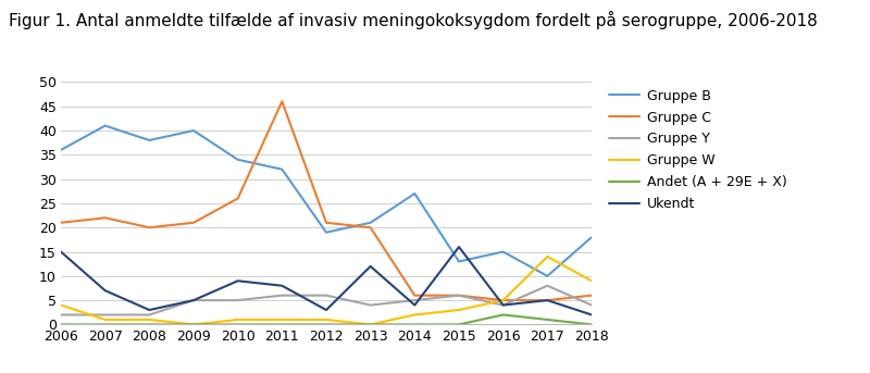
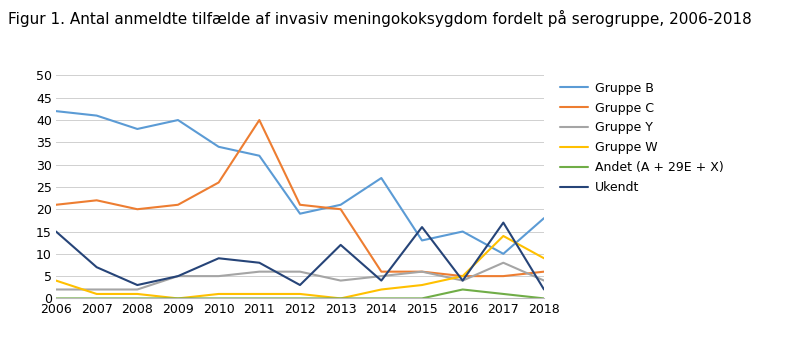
Gruppe B/2006: 36 -> 42
Gruppe C/2011: 46 -> 40
Ukendt/2017: 5 -> 17
